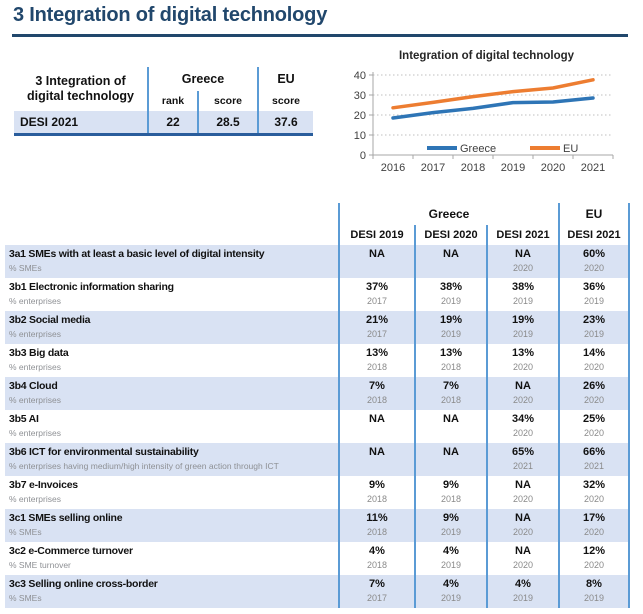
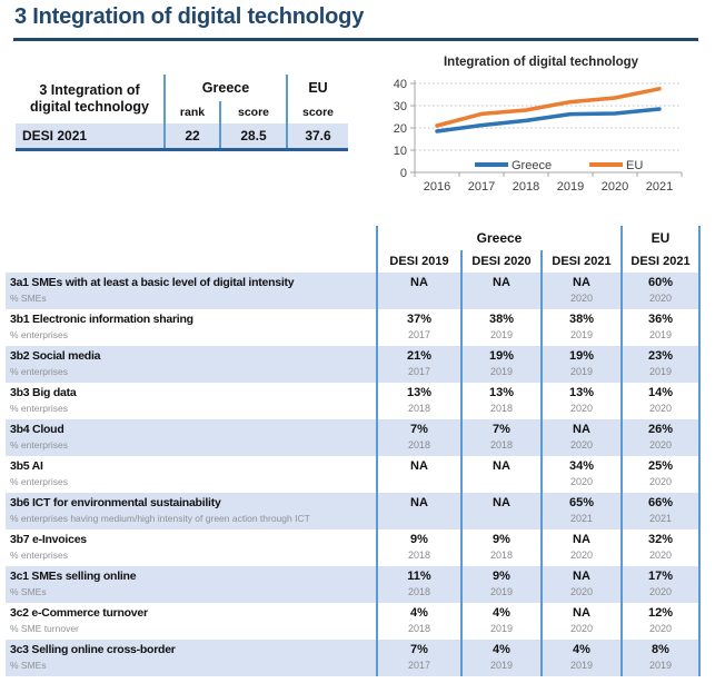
EU/2016: 24 -> 21
EU/2018: 29 -> 28
